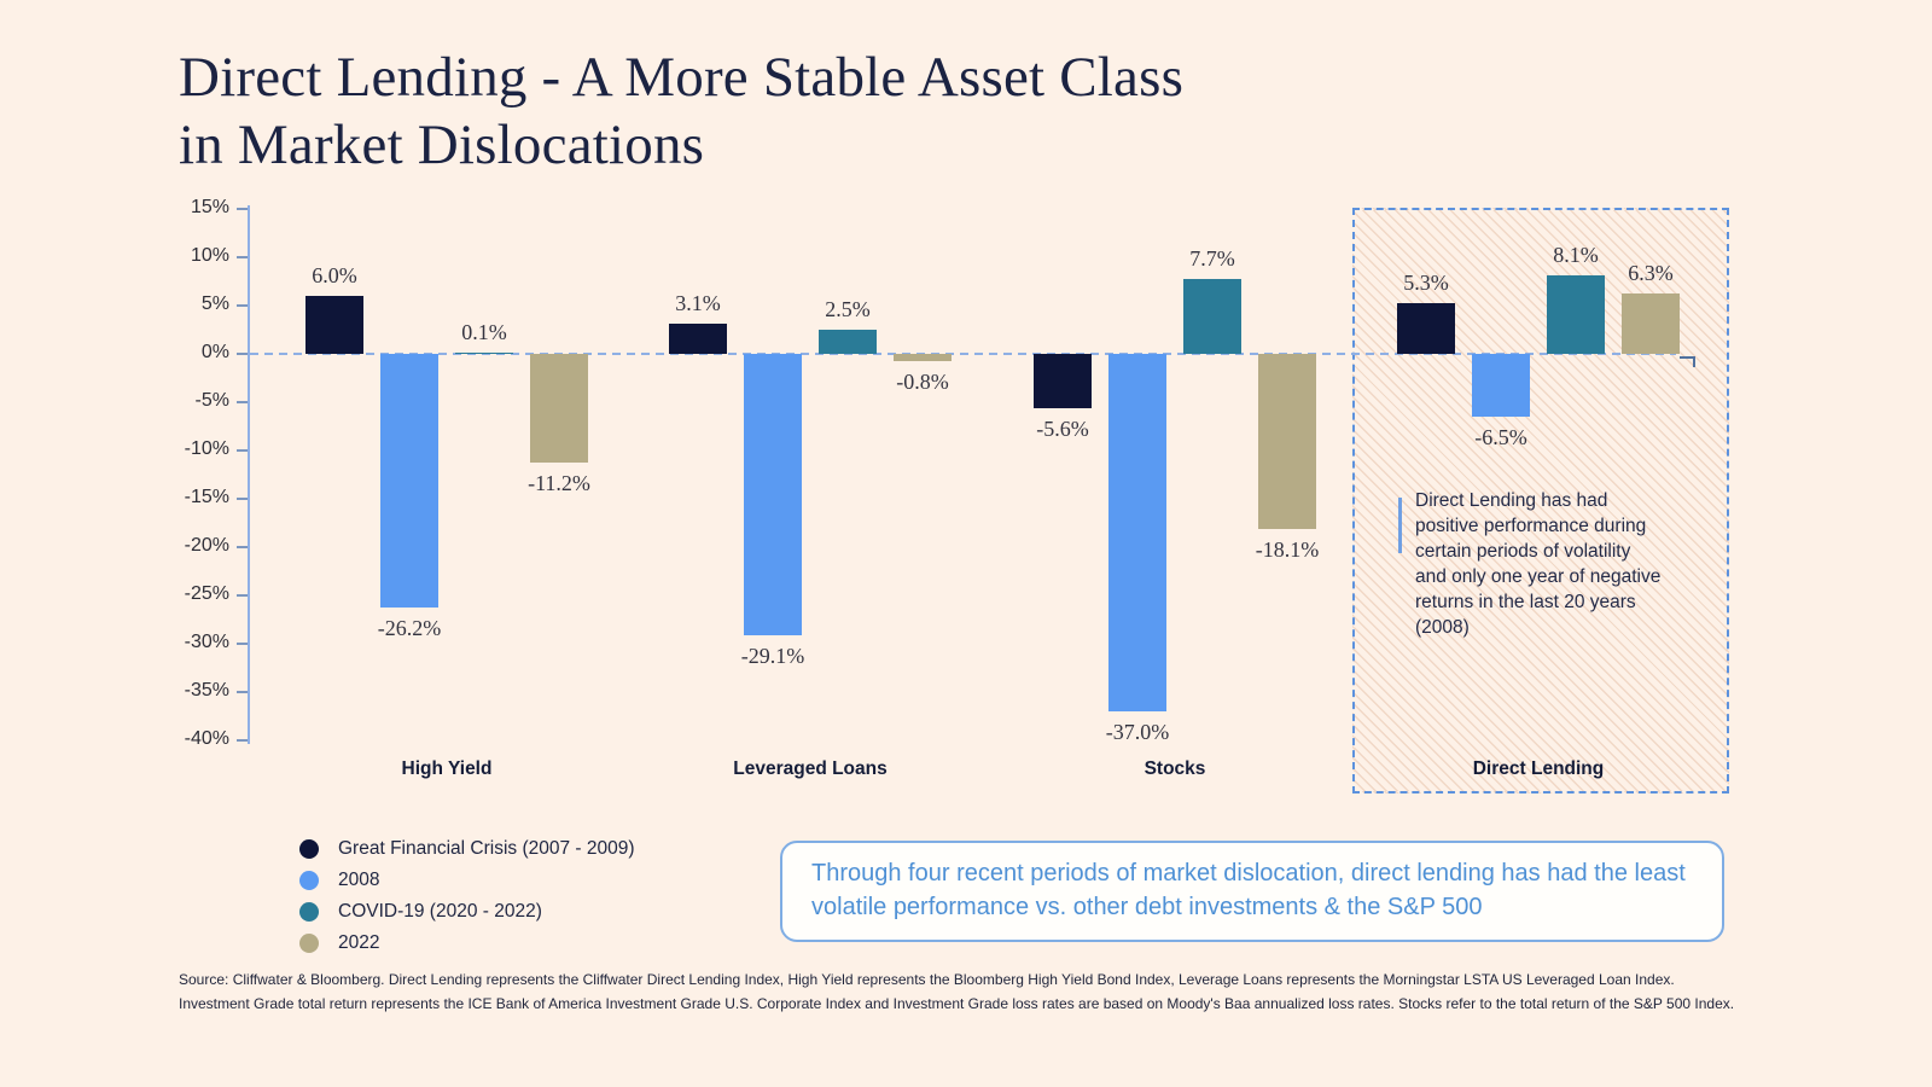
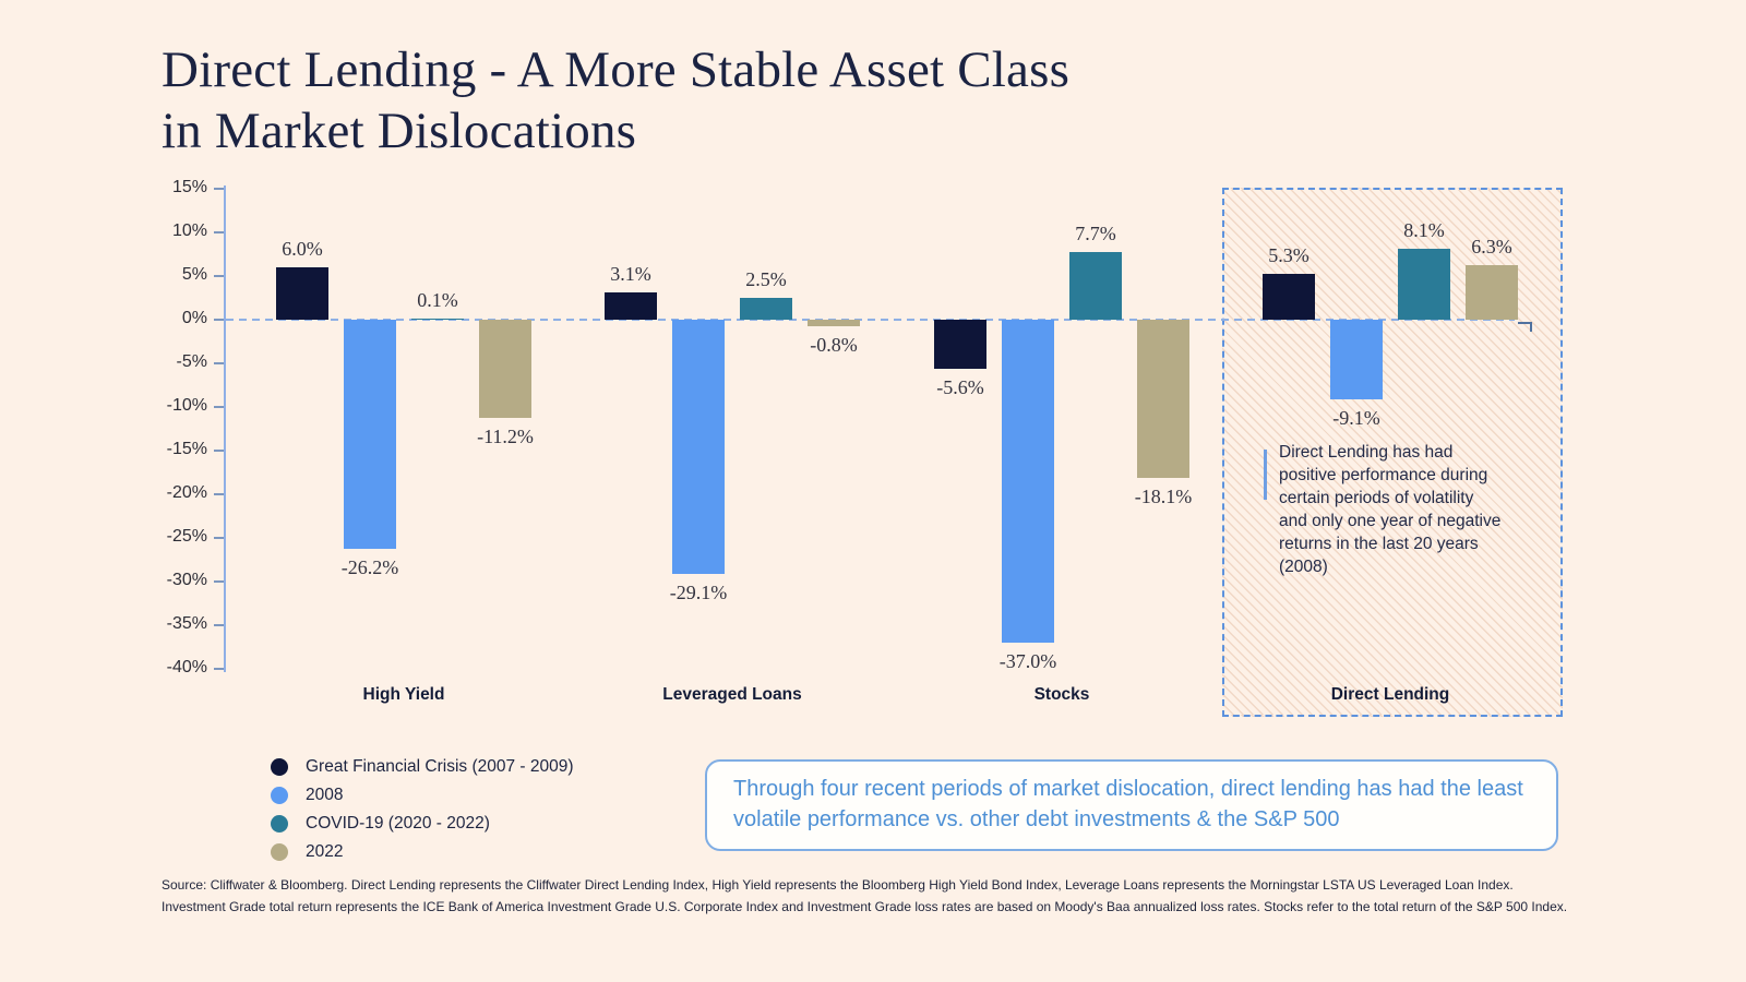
2008/Direct Lending: -6.5% -> -9.1%
